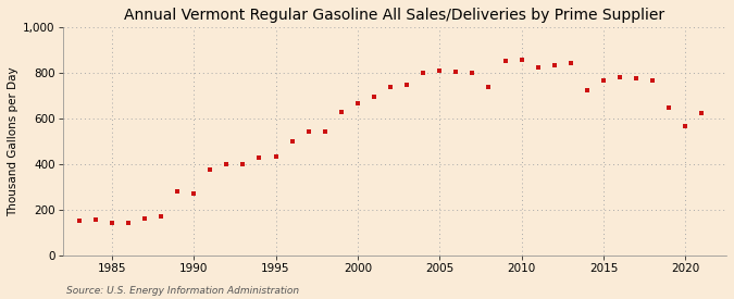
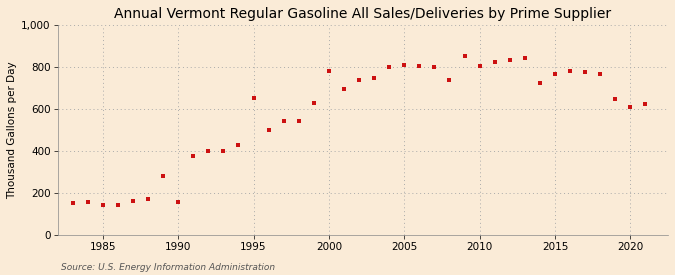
1990: 270 -> 155
1995: 432 -> 650
2000: 668 -> 780
2010: 855 -> 805
2020: 567 -> 610
